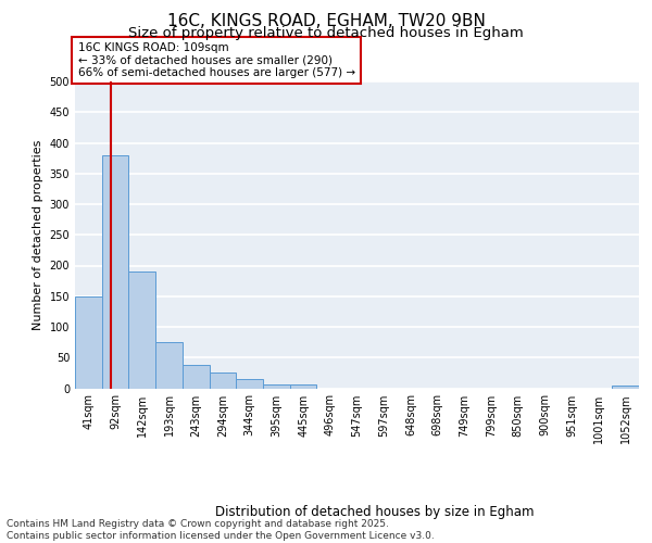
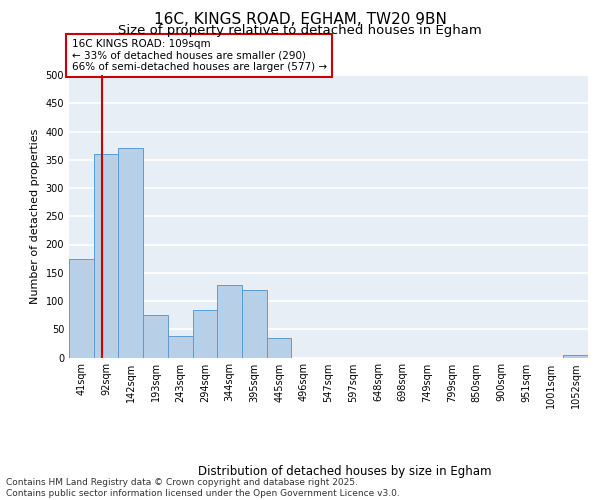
41sqm: 150 -> 174
92sqm: 380 -> 360
142sqm: 190 -> 370
294sqm: 25 -> 84
344sqm: 15 -> 128
395sqm: 7 -> 120
445sqm: 7 -> 34
